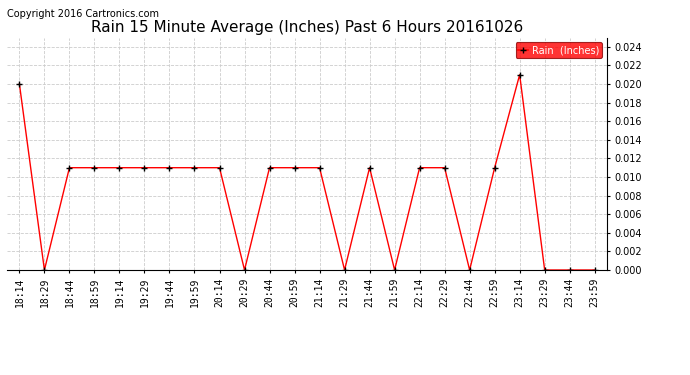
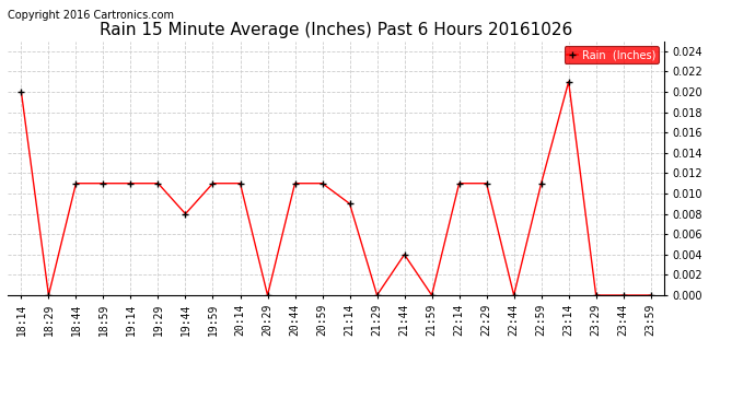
19:44: 0.011 -> 0.008
21:14: 0.011 -> 0.009
21:44: 0.011 -> 0.004
